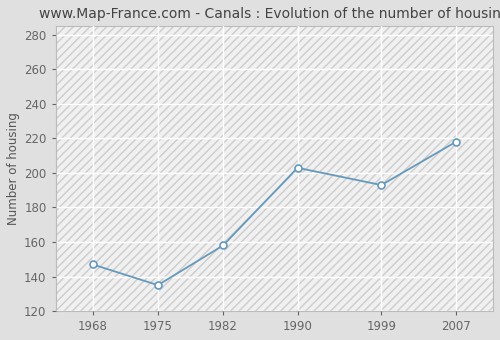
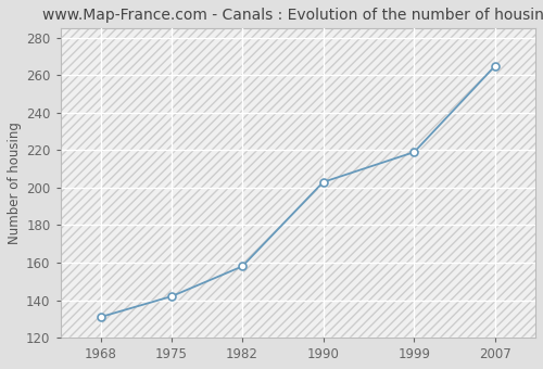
1968: 147 -> 131
1975: 135 -> 142
1999: 193 -> 219
2007: 218 -> 265
